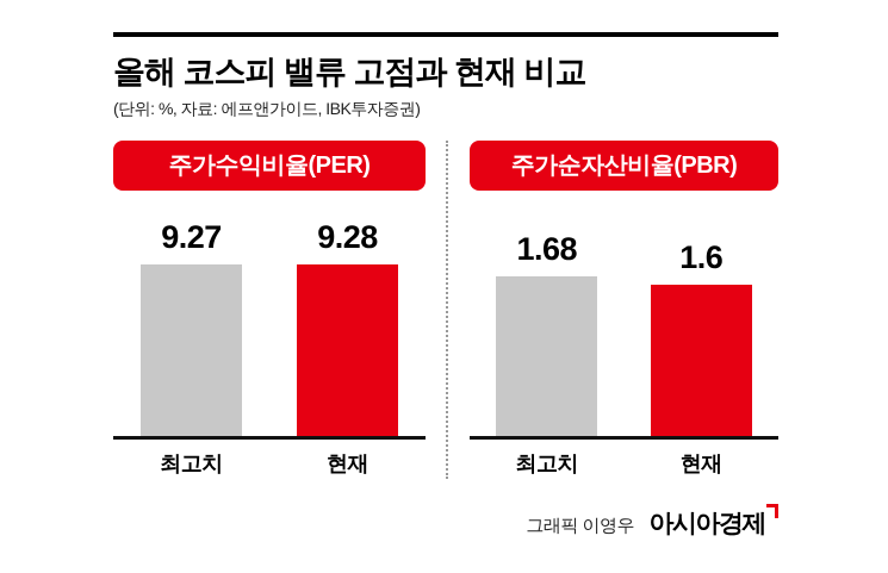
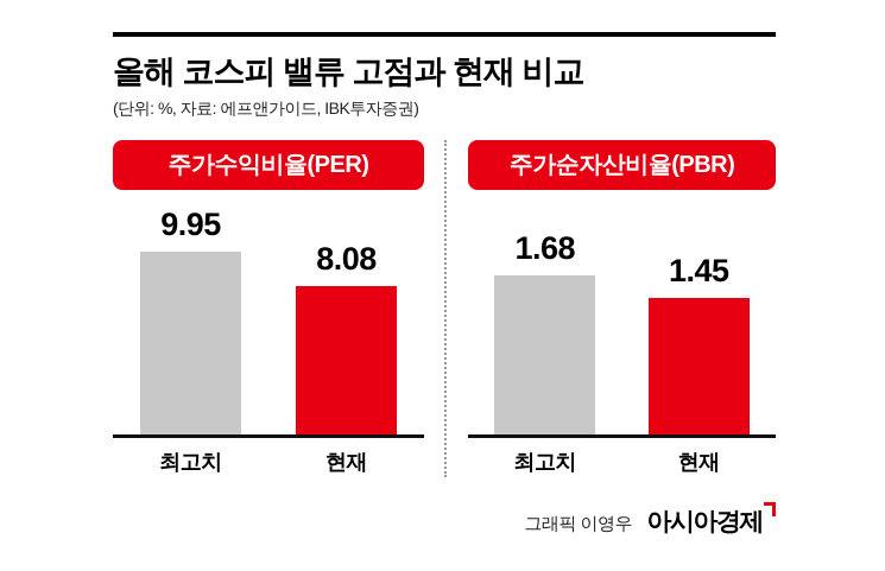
주가수익비율(PER)/최고치: 9.27 -> 9.95
주가수익비율(PER)/현재: 9.28 -> 8.08
주가순자산비율(PBR)/현재: 1.6 -> 1.45
